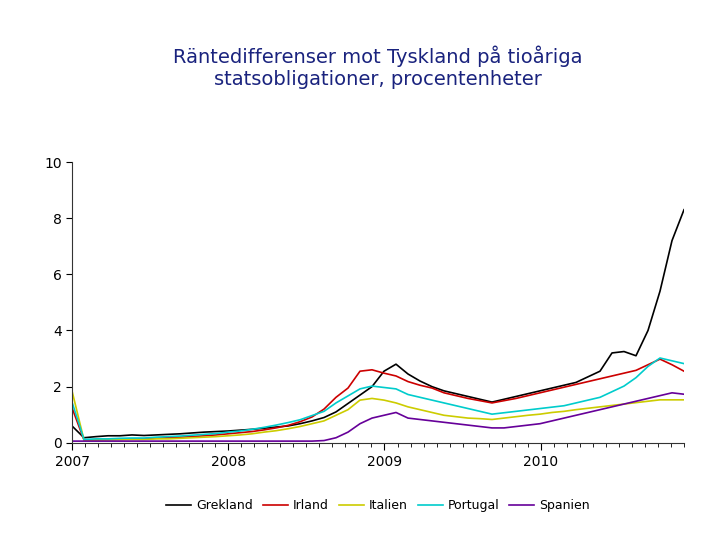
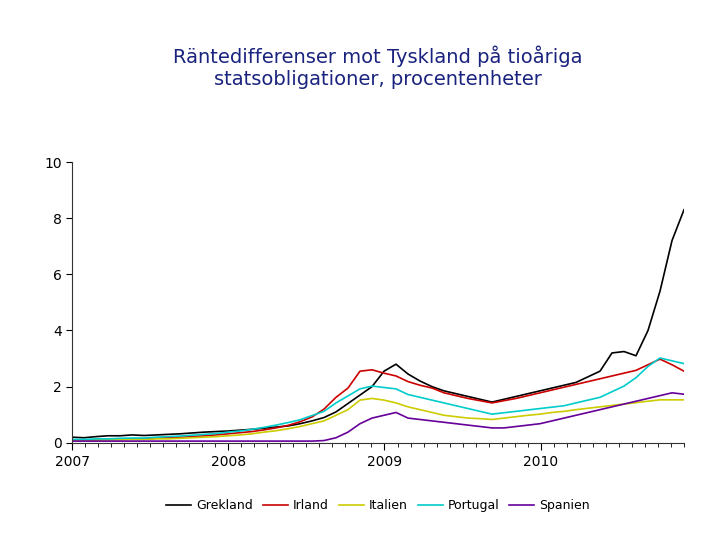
Grekland/2007: 0.60 -> 0.20
Irland/2007: 1.25 -> 0.10
Italien/2007: 1.85 -> 0.10
Portugal/2007: 1.45 -> 0.12
